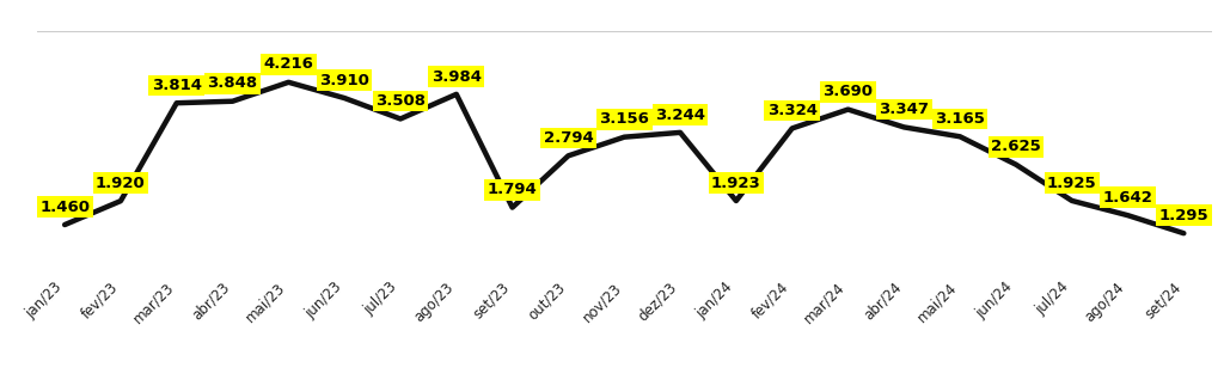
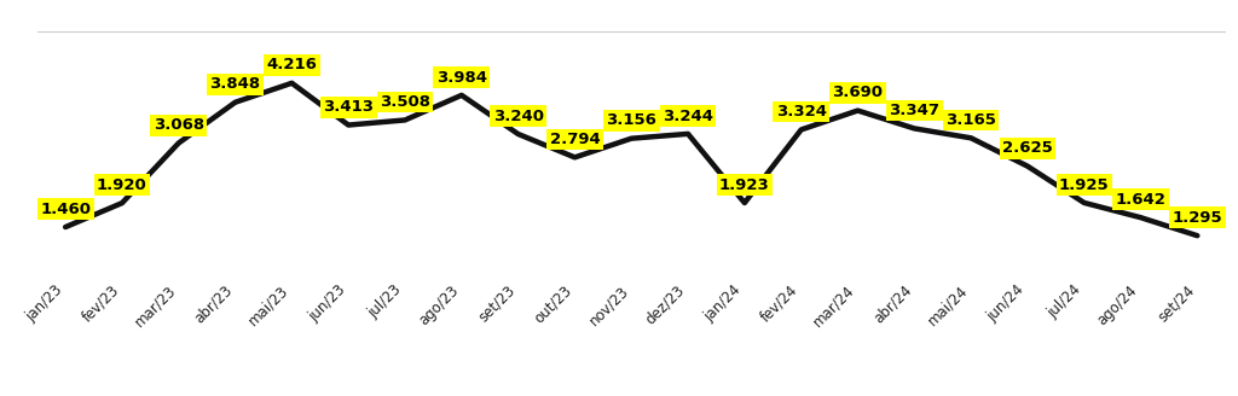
mar/23: 3.814 -> 3.068
jun/23: 3.910 -> 3.413
set/23: 1.794 -> 3.240
